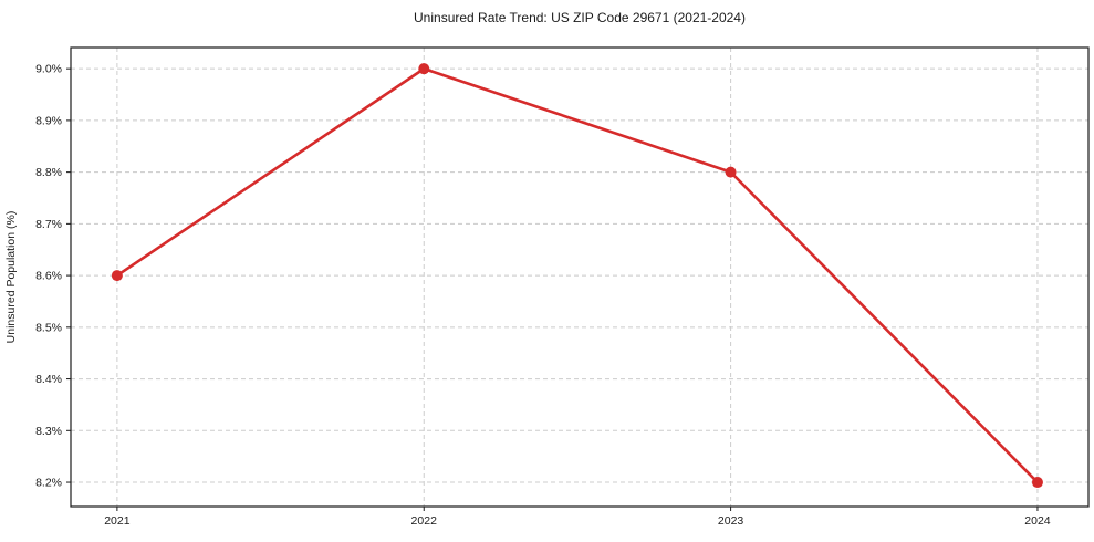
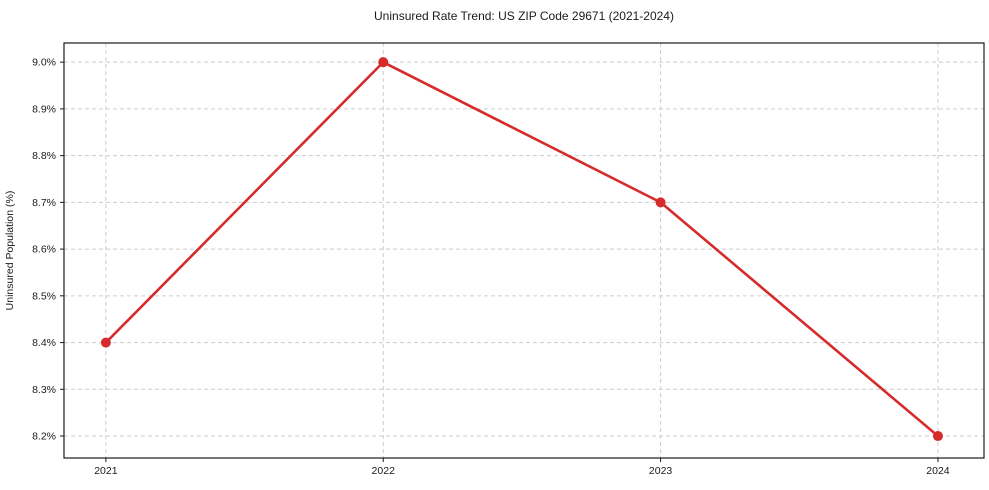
2021: 8.6% -> 8.4%
2023: 8.8% -> 8.7%
